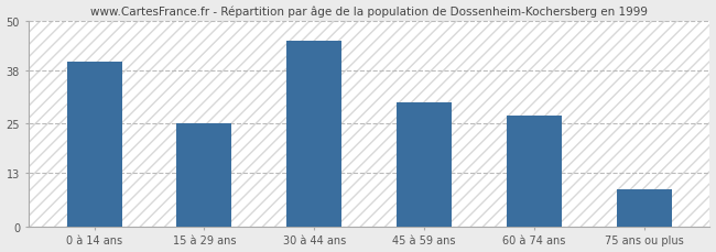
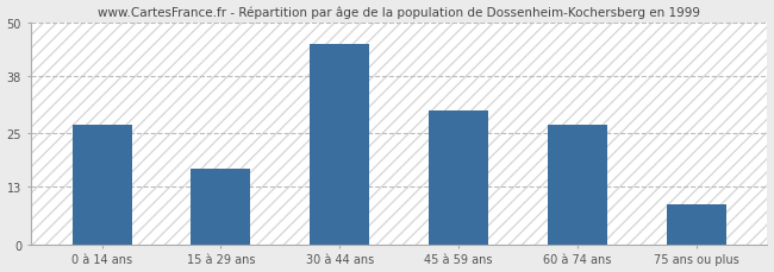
0 à 14 ans: 40 -> 27
15 à 29 ans: 25 -> 17
